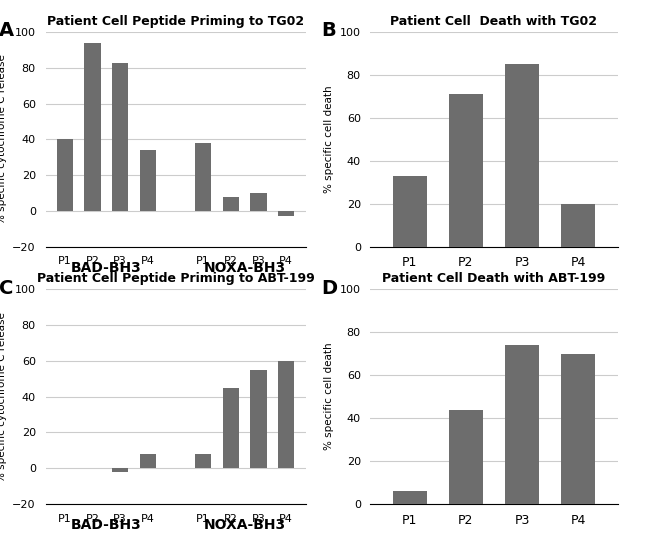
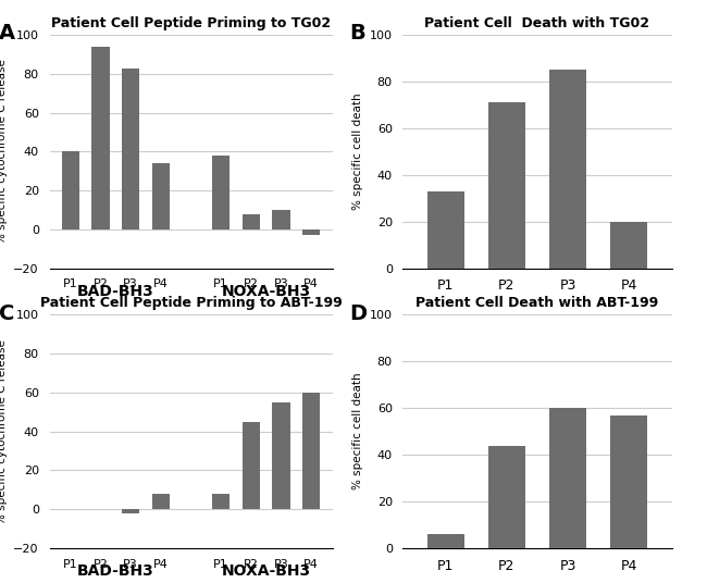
Patient Cell Death with ABT-199/P3: 74 -> 60
Patient Cell Death with ABT-199/P4: 70 -> 57
